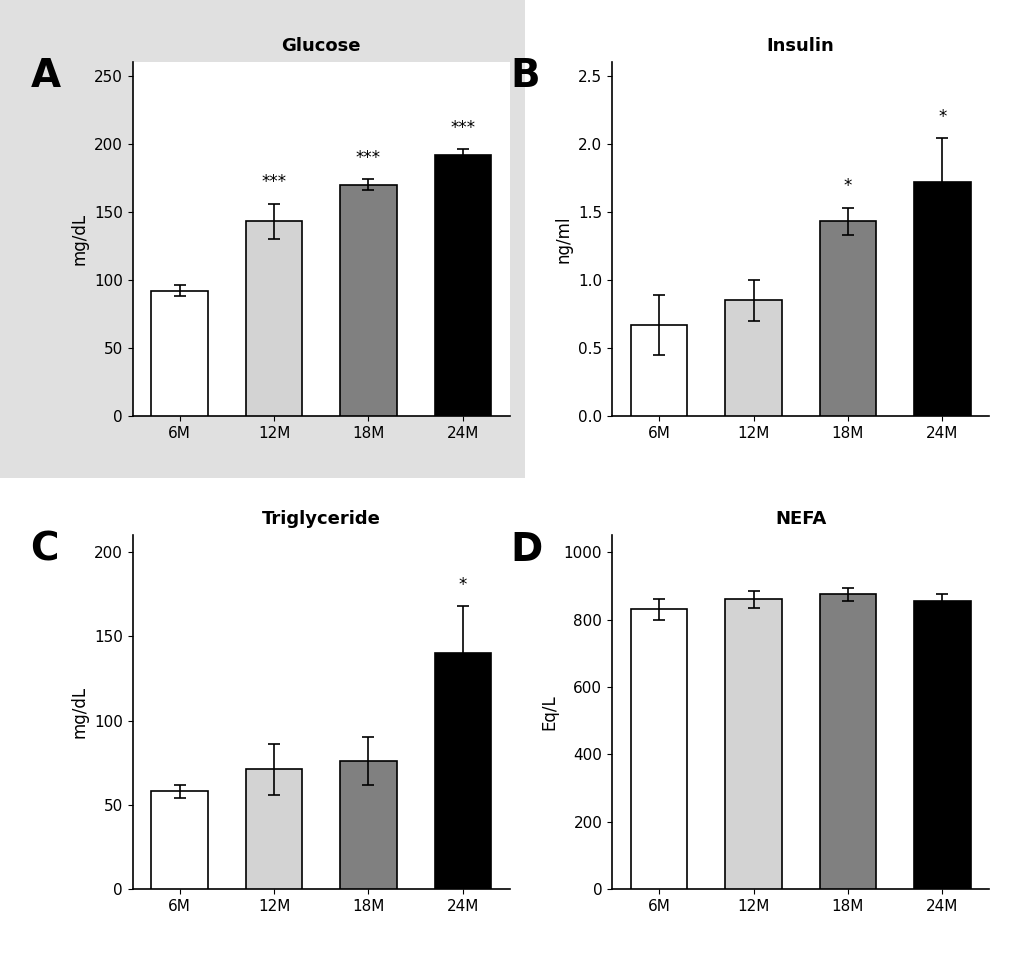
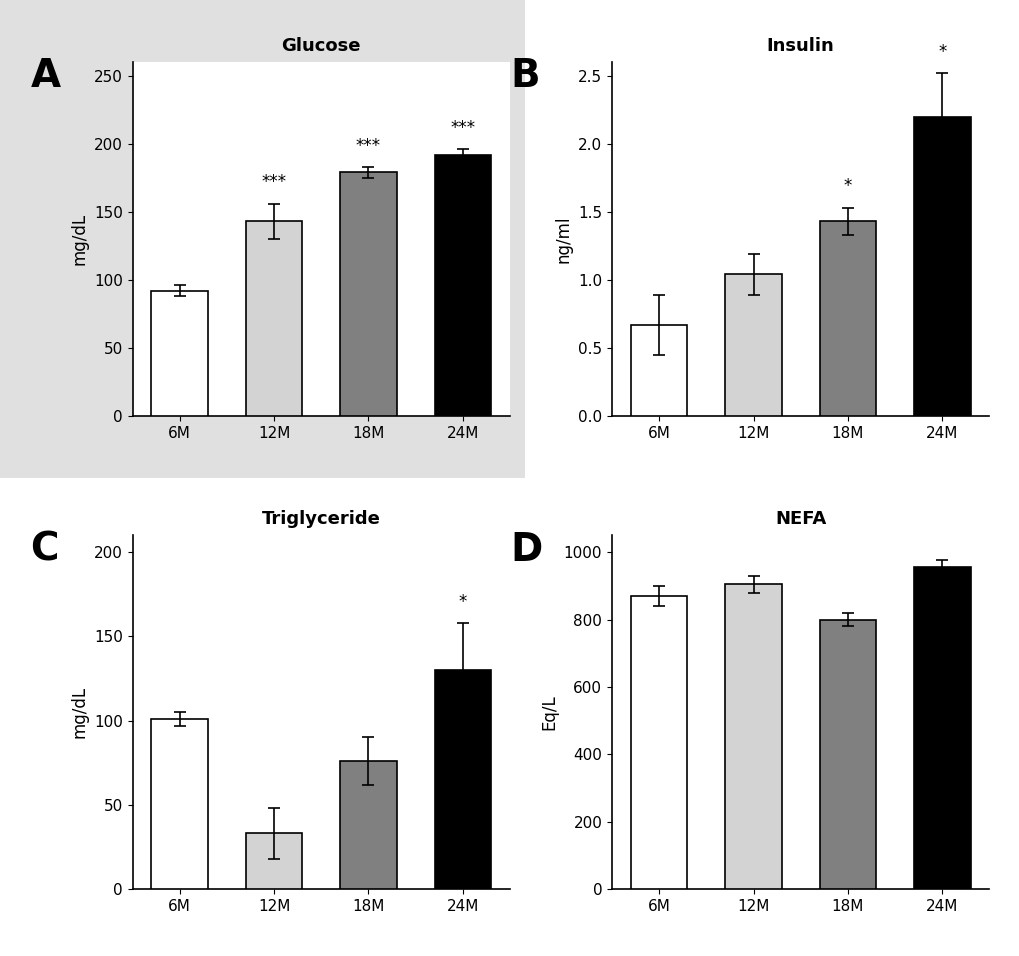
Glucose/18M: 170 -> 179
Insulin/12M: 0.85 -> 1.04
Insulin/24M: 1.72 -> 2.20
Triglyceride/6M: 58 -> 101
Triglyceride/12M: 71 -> 33
Triglyceride/24M: 140 -> 130
NEFA/6M: 830 -> 870
NEFA/12M: 860 -> 905
NEFA/18M: 875 -> 800
NEFA/24M: 855 -> 955
